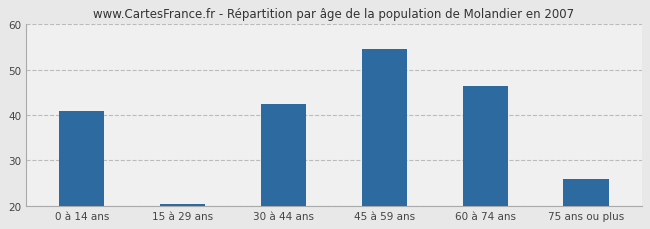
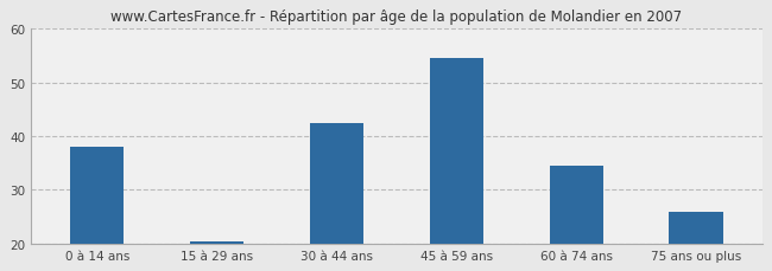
0 à 14 ans: 41.0 -> 38.0
60 à 74 ans: 46.5 -> 34.5
